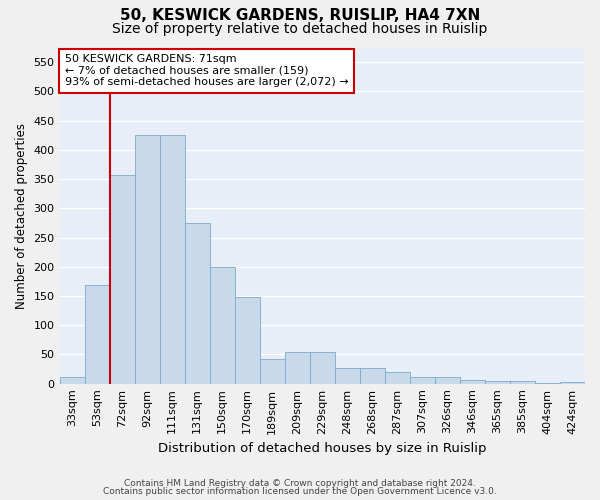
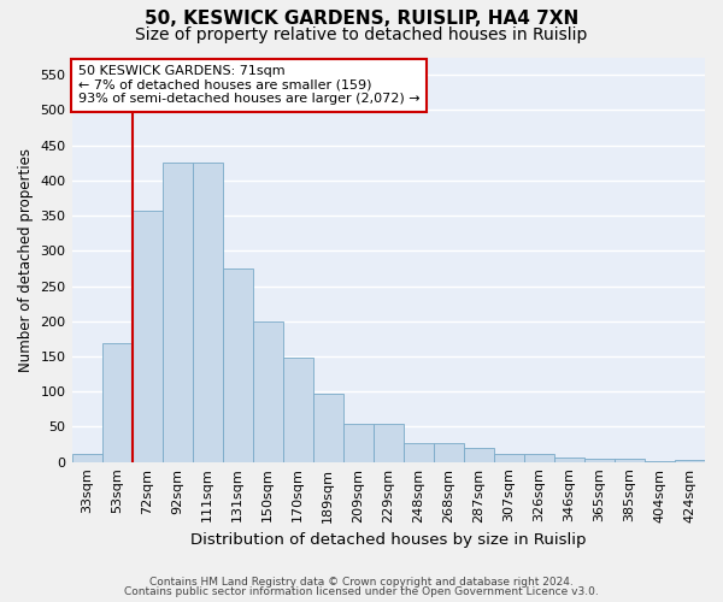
189sqm: 42 -> 97
